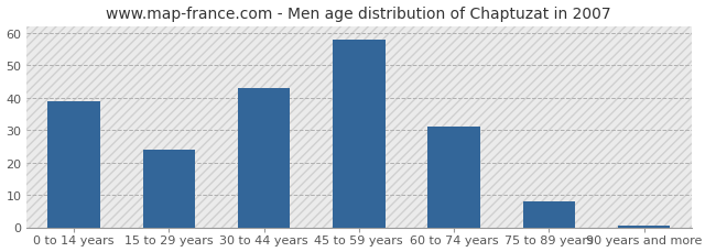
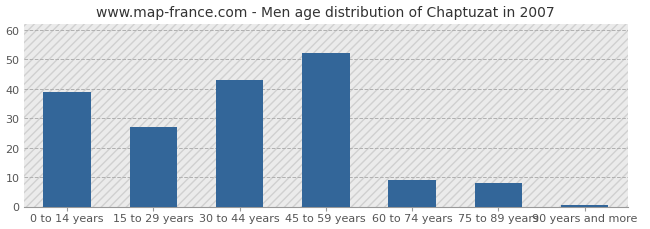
15 to 29 years: 24.0 -> 27.0
45 to 59 years: 58.0 -> 52.0
60 to 74 years: 31.0 -> 9.0
